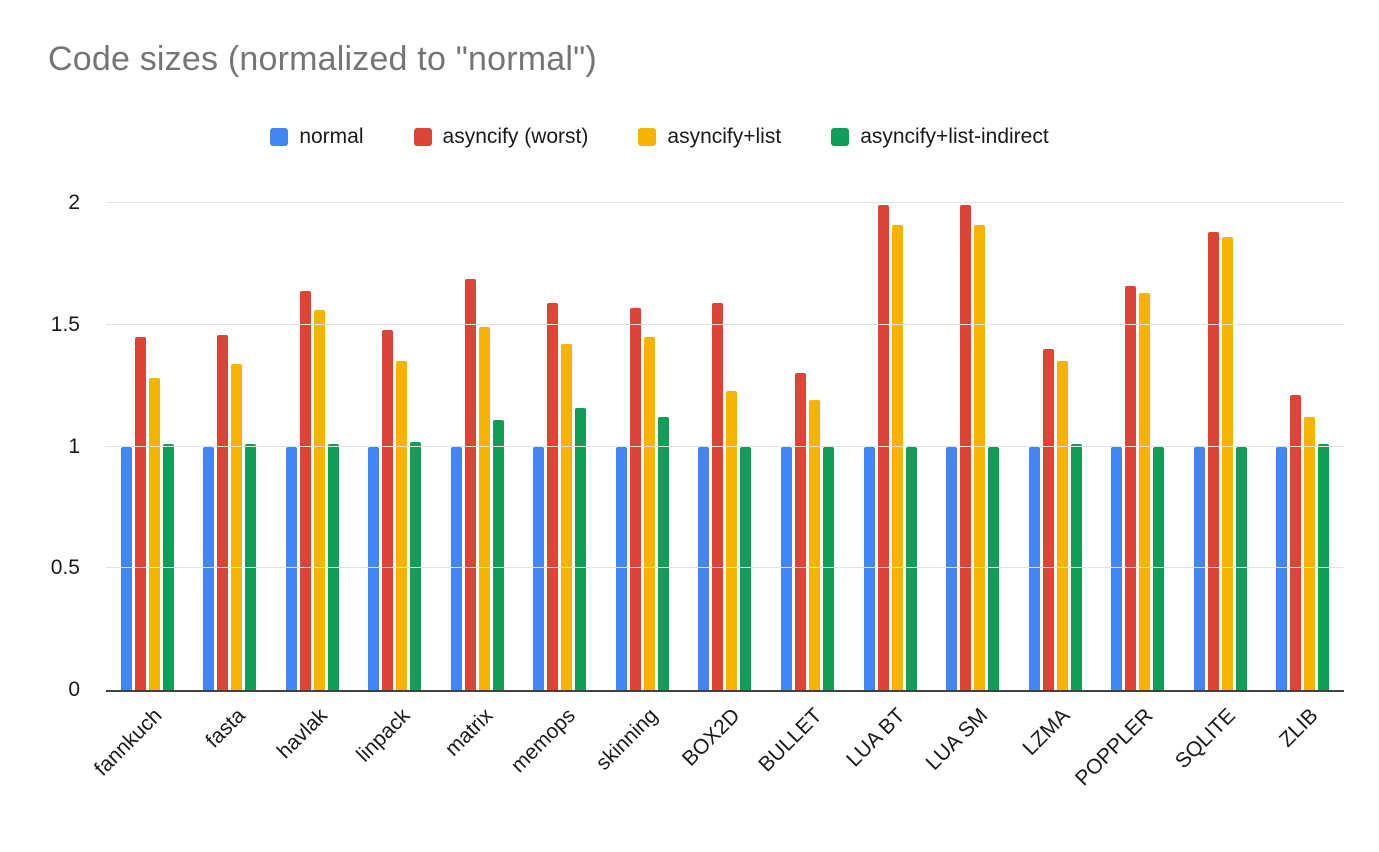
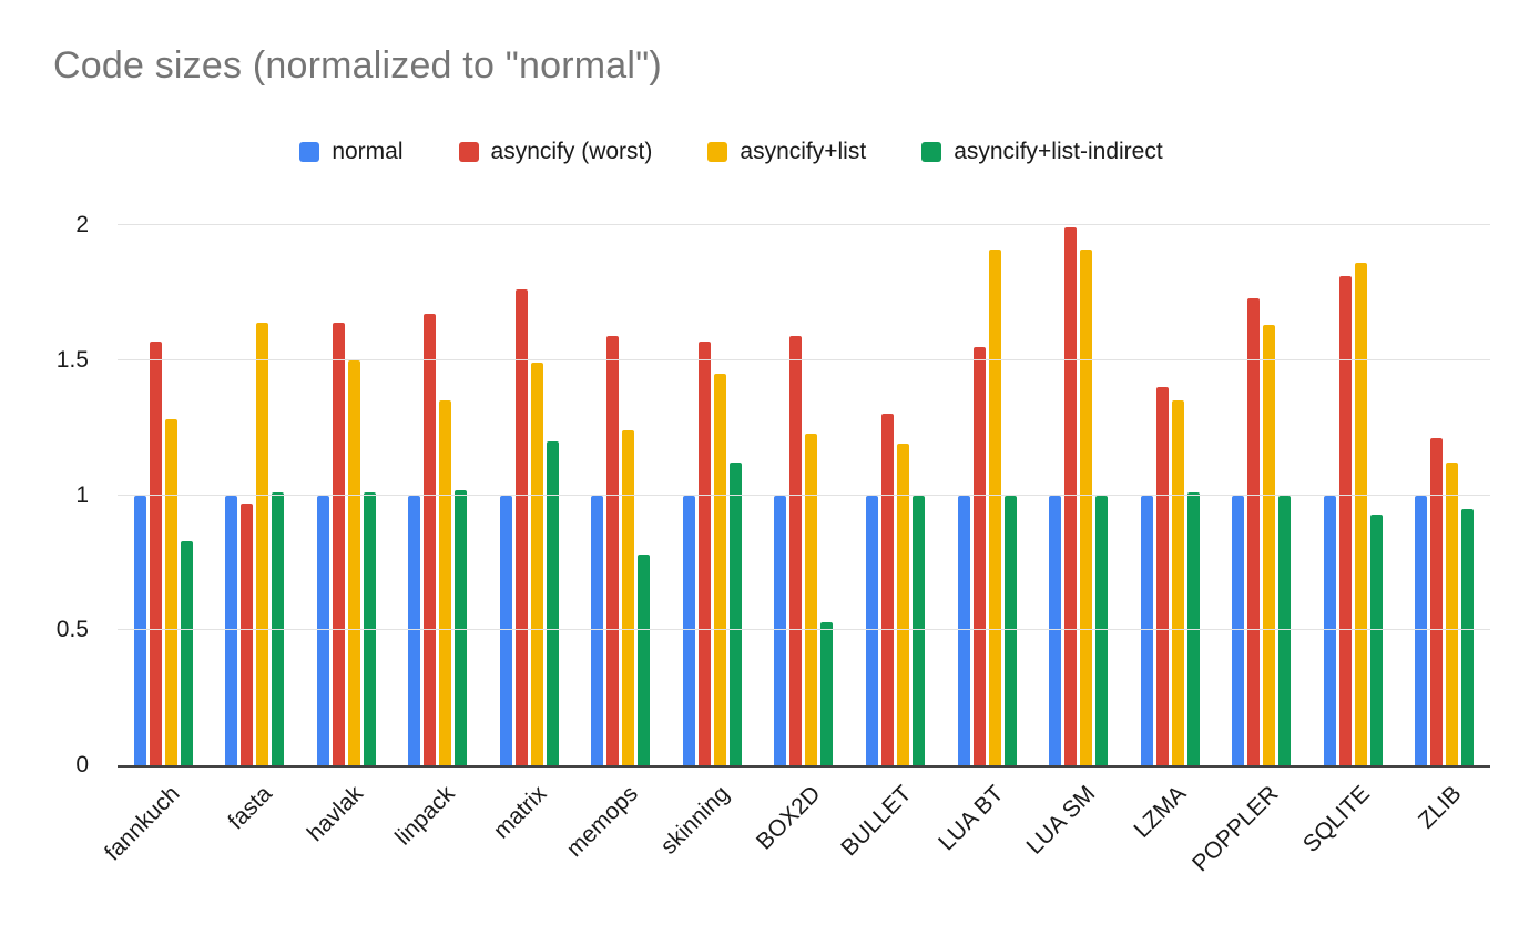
asyncify (worst)/fannkuch: 1.45 -> 1.57
asyncify+list-indirect/fannkuch: 1.01 -> 0.83
asyncify (worst)/fasta: 1.46 -> 0.97
asyncify+list/fasta: 1.34 -> 1.64
asyncify+list/havlak: 1.56 -> 1.50
asyncify (worst)/linpack: 1.48 -> 1.67
asyncify (worst)/matrix: 1.69 -> 1.76
asyncify+list-indirect/matrix: 1.11 -> 1.20
asyncify+list/memops: 1.42 -> 1.24
asyncify+list-indirect/memops: 1.16 -> 0.78
asyncify+list-indirect/BOX2D: 1.00 -> 0.53
asyncify (worst)/LUA BT: 1.99 -> 1.55
asyncify (worst)/POPPLER: 1.66 -> 1.73
asyncify (worst)/SQLITE: 1.88 -> 1.81
asyncify+list-indirect/SQLITE: 1.00 -> 0.93
asyncify+list-indirect/ZLIB: 1.01 -> 0.95
